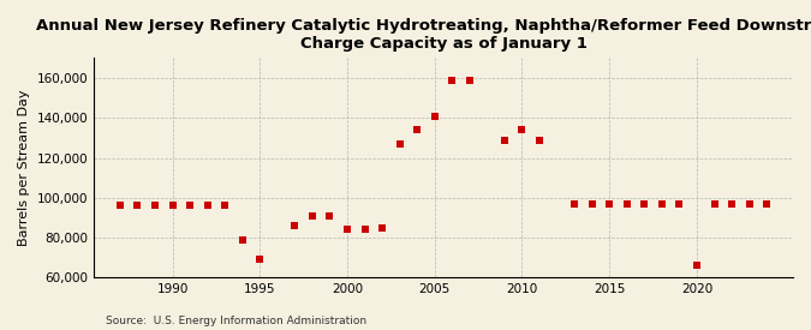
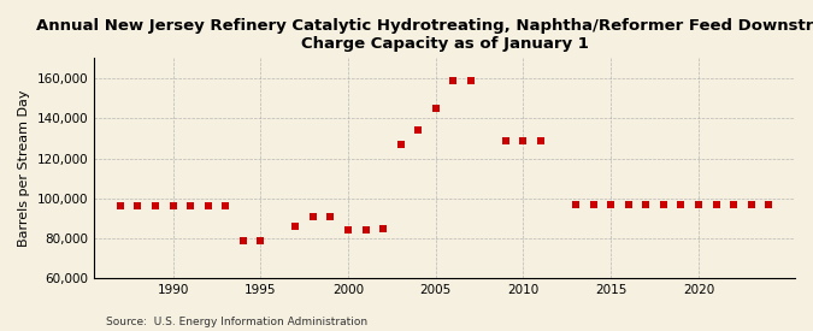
1995: 69,000 -> 79,000
2005: 141,000 -> 145,000
2010: 134,000 -> 129,000
2020: 66,000 -> 97,000
